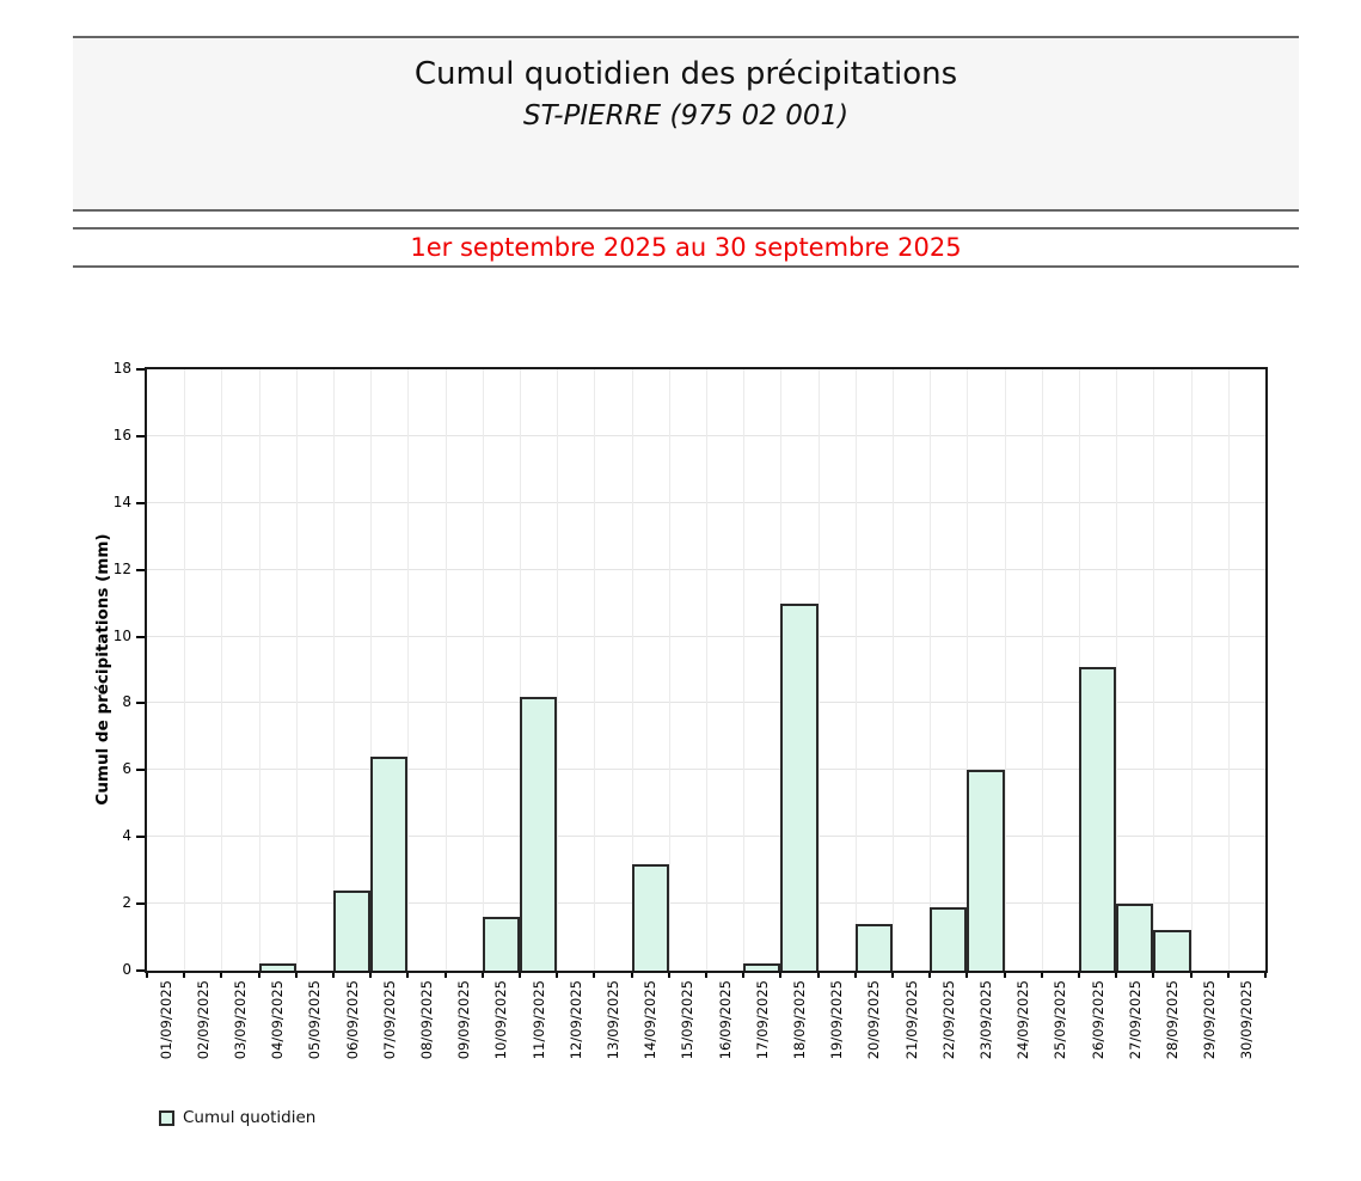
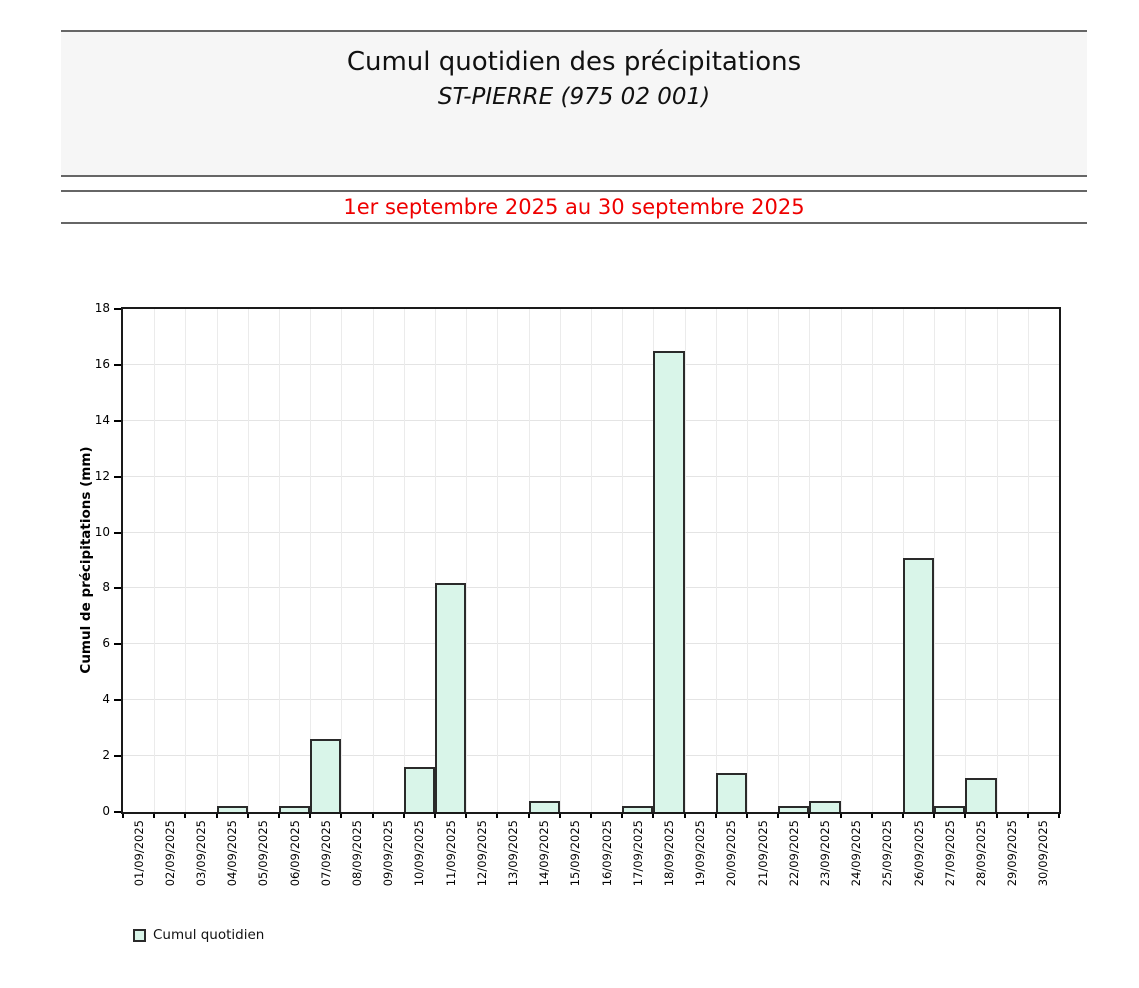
06/09/2025: 2.4 -> 0.2
07/09/2025: 6.4 -> 2.6
14/09/2025: 3.2 -> 0.4
18/09/2025: 11.0 -> 16.5
22/09/2025: 1.9 -> 0.2
23/09/2025: 6.0 -> 0.4
27/09/2025: 2.0 -> 0.2
